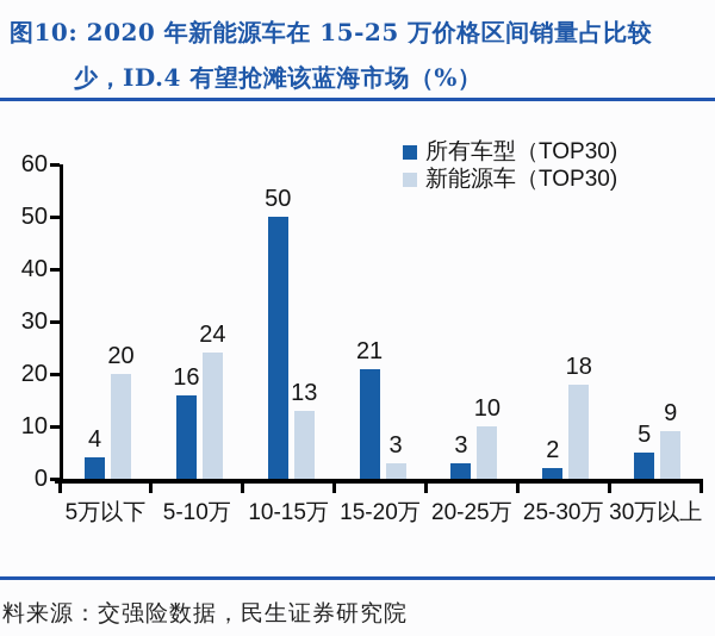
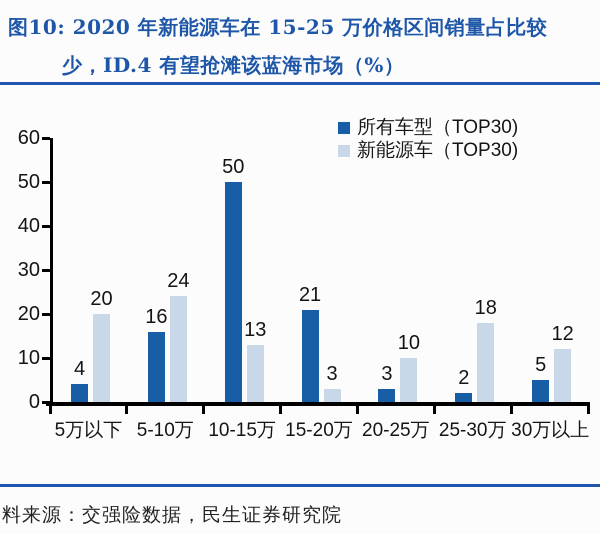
新能源车（TOP30)/30万以上: 9 -> 12
